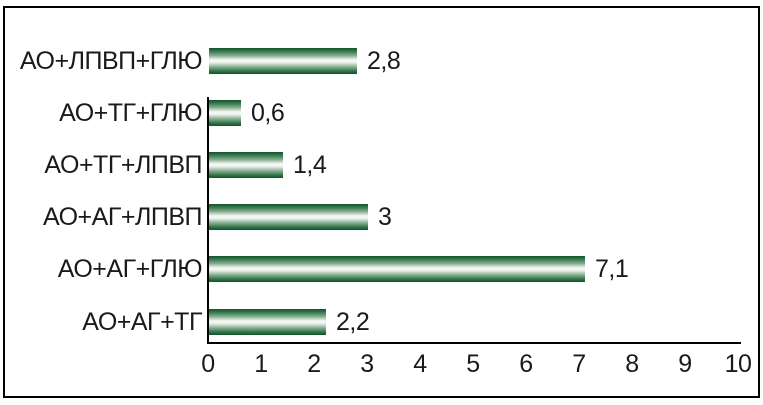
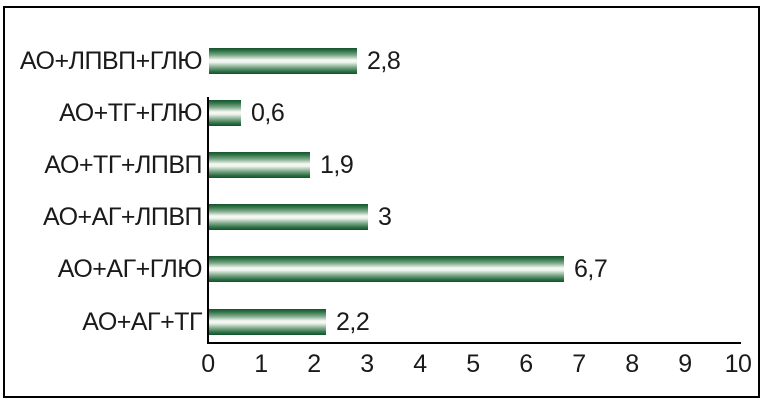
АО+ТГ+ЛПВП: 1,4 -> 1,9
АО+АГ+ГЛЮ: 7,1 -> 6,7
